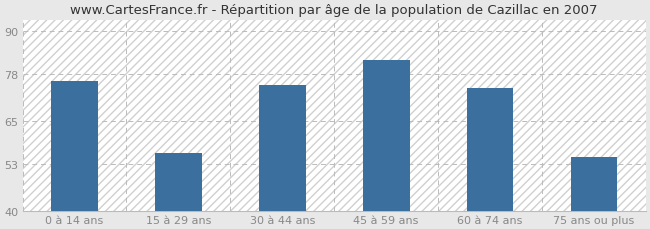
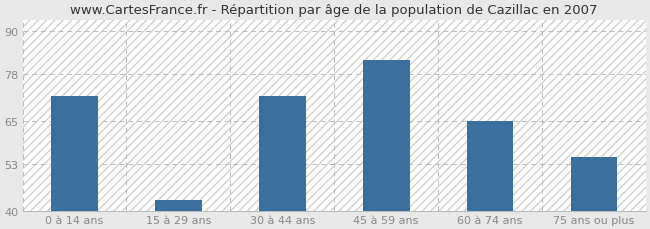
0 à 14 ans: 76 -> 72
15 à 29 ans: 56 -> 43
30 à 44 ans: 75 -> 72
60 à 74 ans: 74 -> 65
